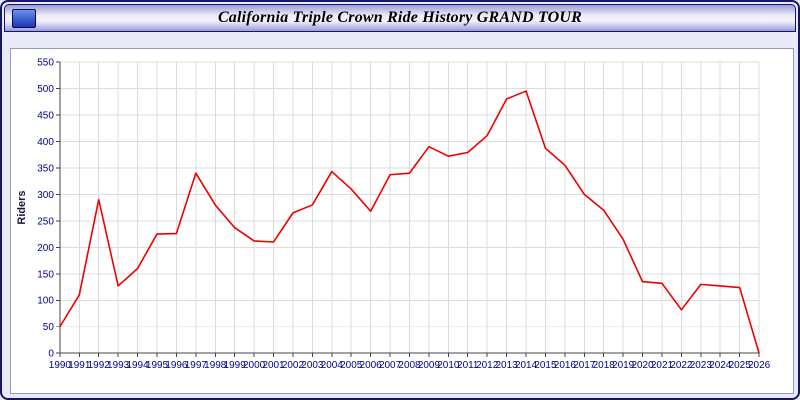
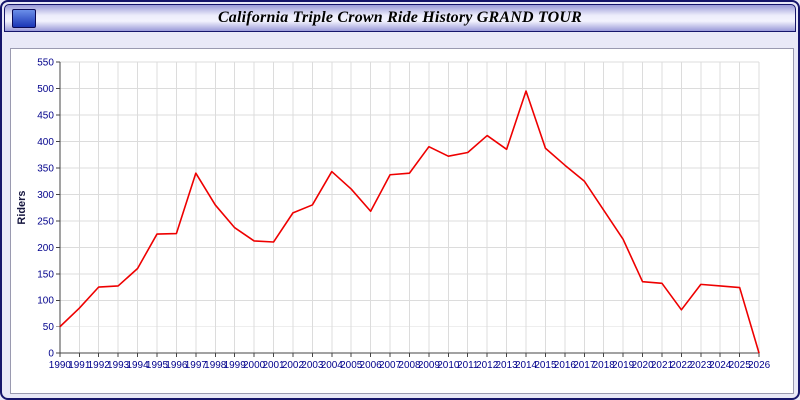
1991: 110 -> 80
1992: 290 -> 120
2013: 480 -> 380
2017: 300 -> 320
